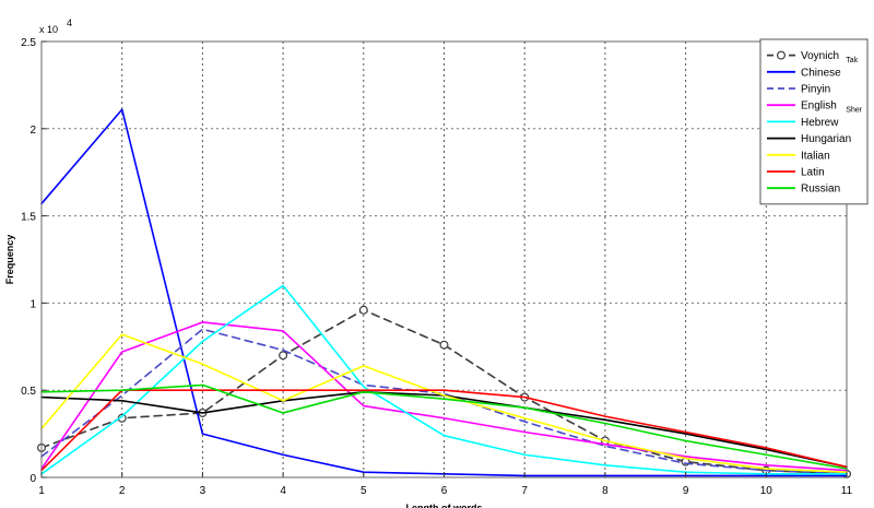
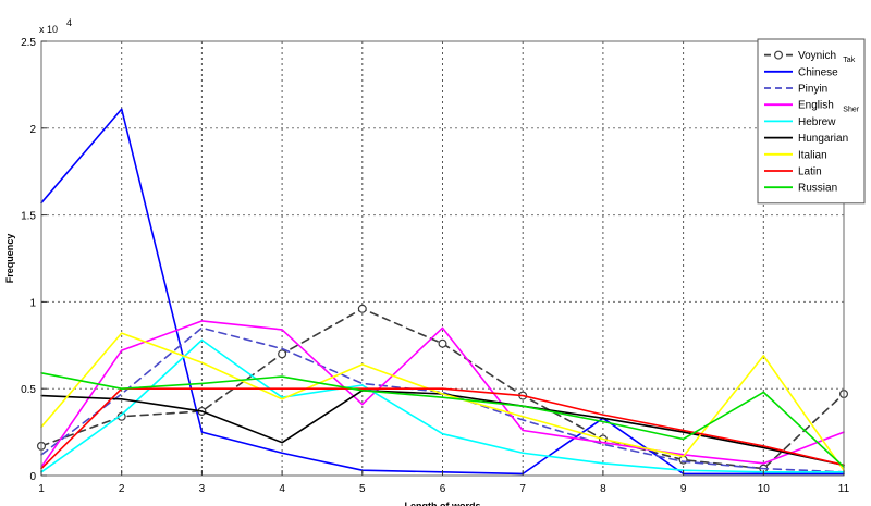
Russian/1: 0.49 -> 0.59
Hebrew/4: 1.10 -> 0.45
Hungarian/4: 0.44 -> 0.19
Russian/4: 0.37 -> 0.57
English/6: 0.34 -> 0.85
Chinese/8: 0.01 -> 0.33
Italian/10: 0.05 -> 0.69
Russian/10: 0.13 -> 0.48
Voynich/11: 0.02 -> 0.47
English/11: 0.04 -> 0.25
